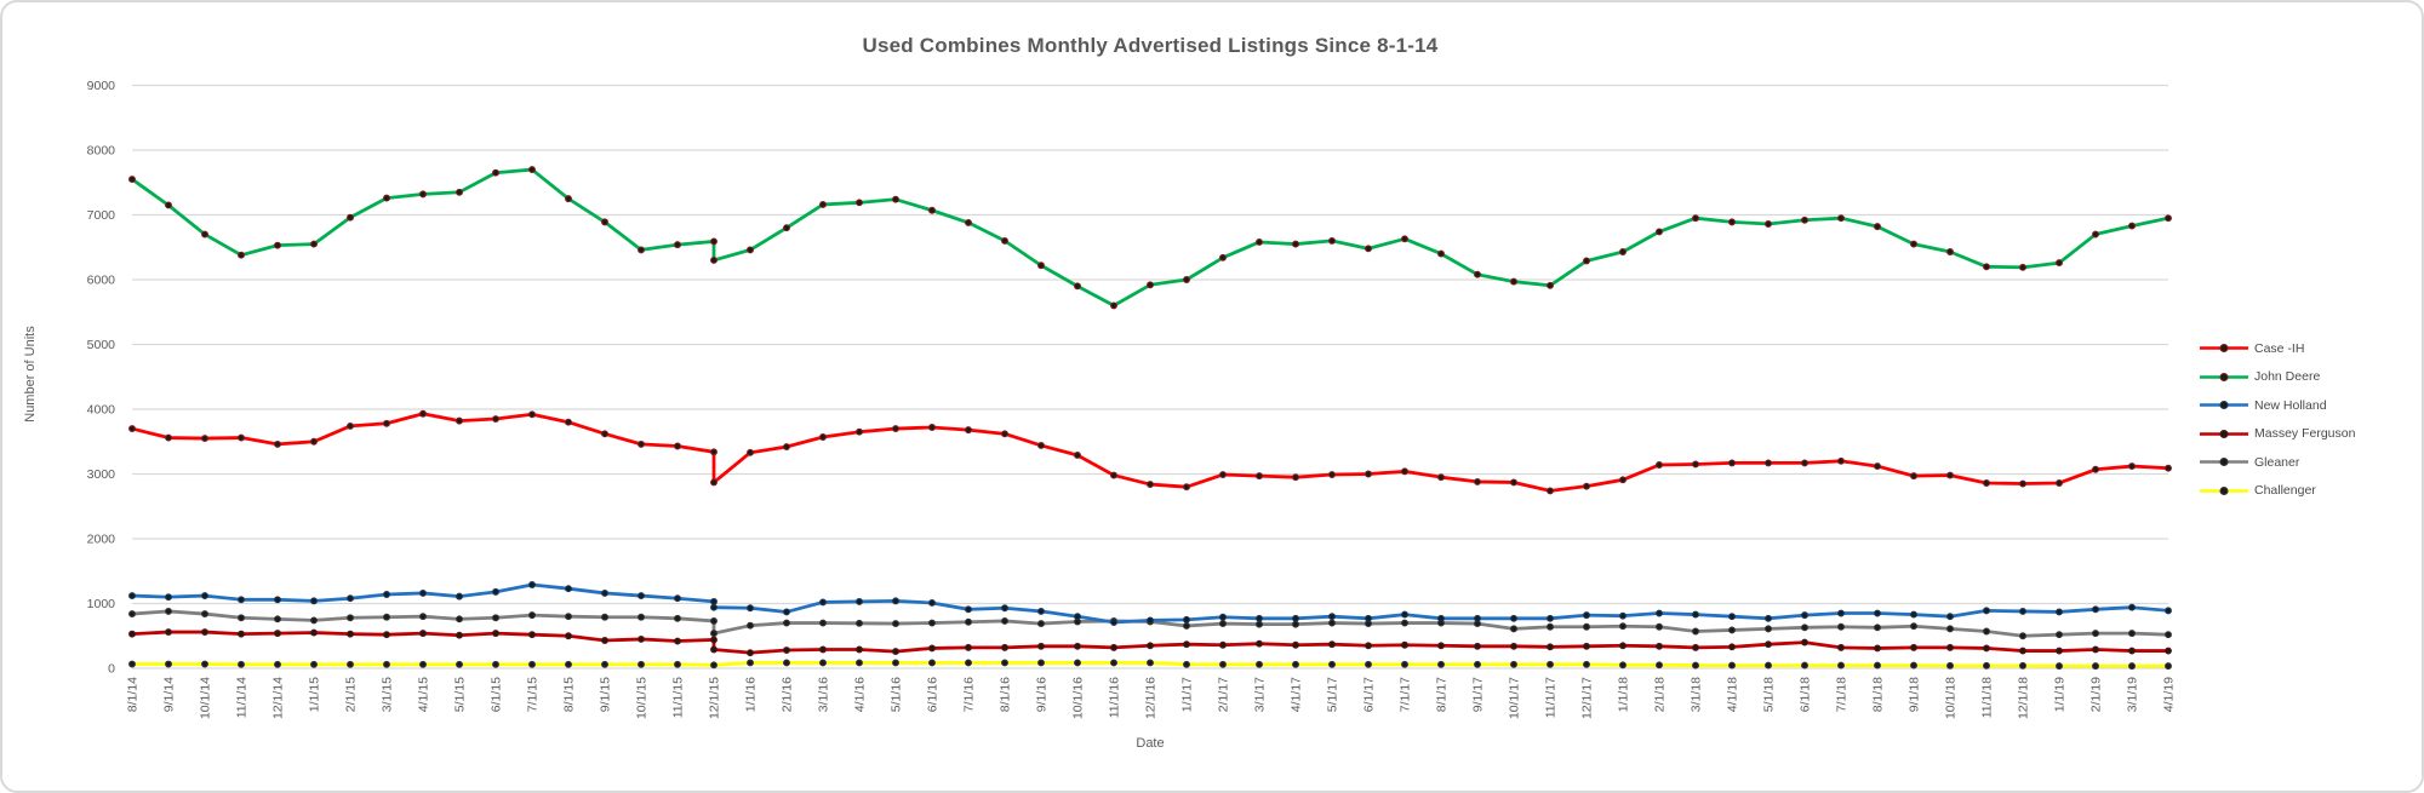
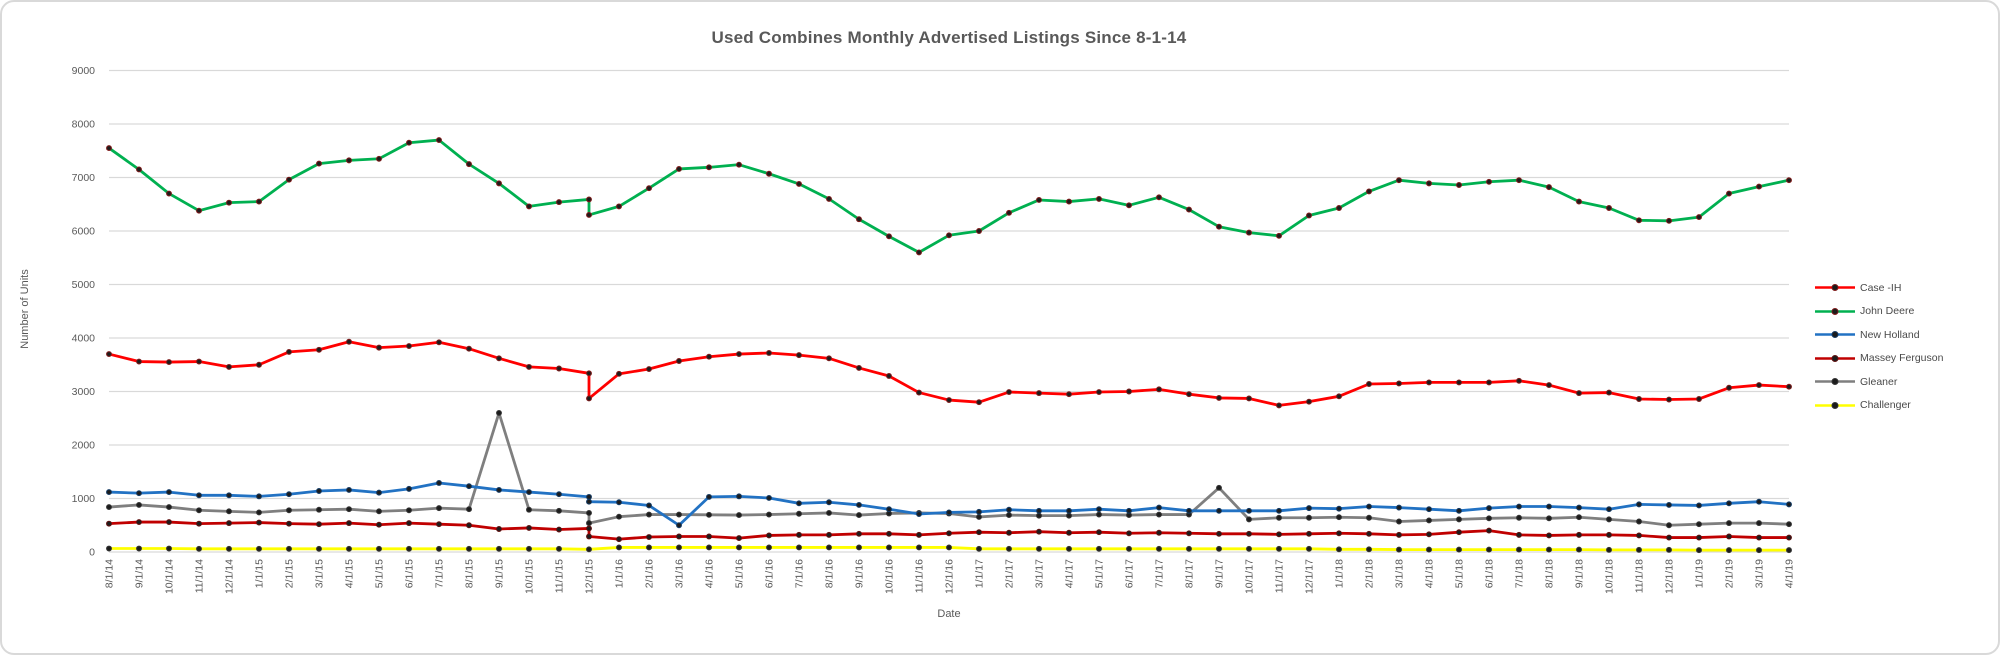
Gleaner/9/1/15: 800 -> 2600
New Holland/3/1/16: 1000 -> 500
Gleaner/9/1/17: 700 -> 1200
